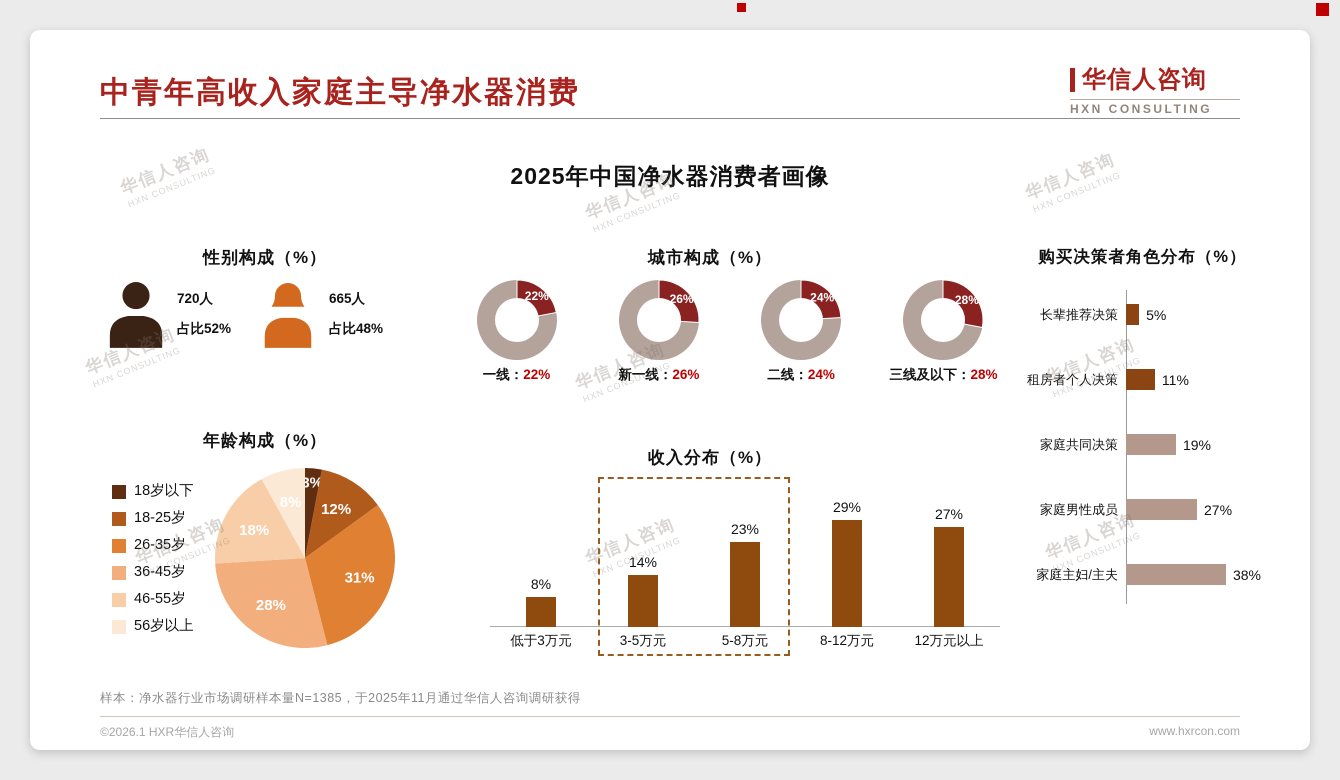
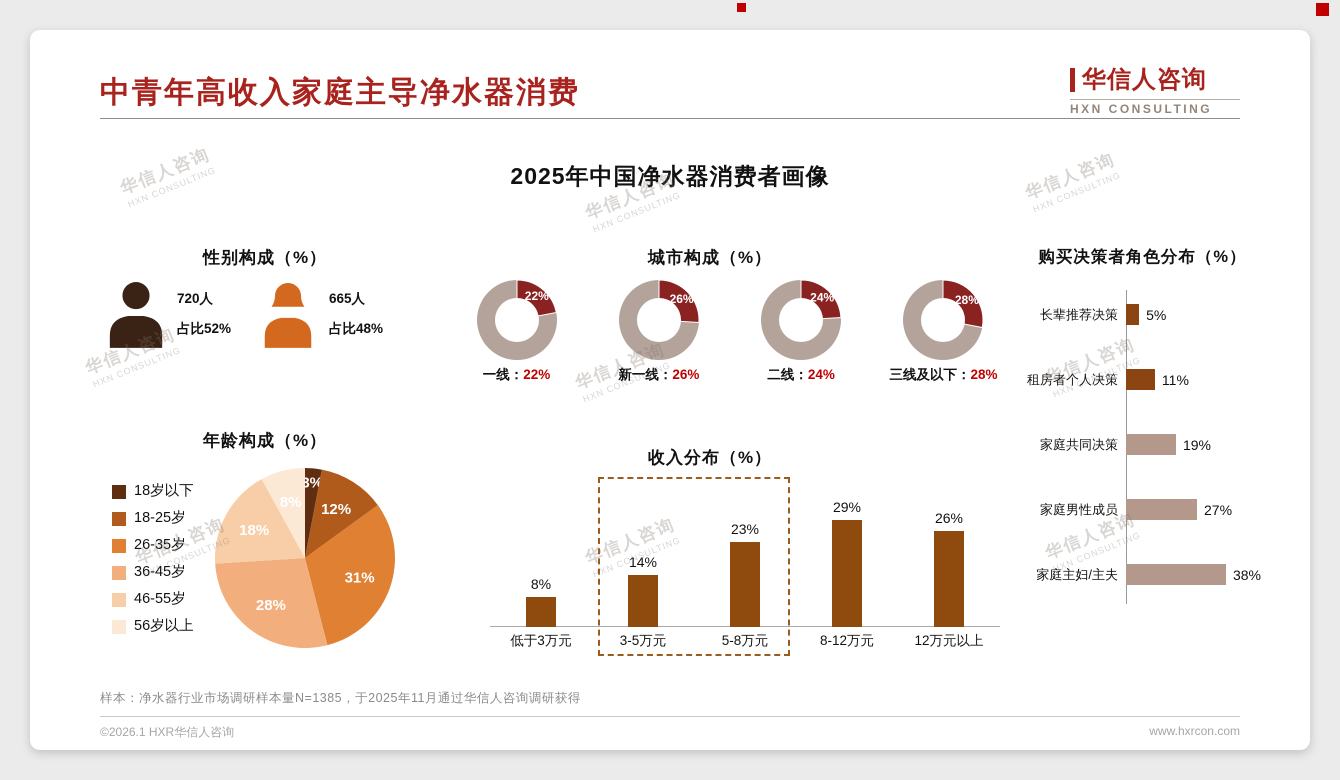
收入分布（%）/12万元以上: 27% -> 26%
